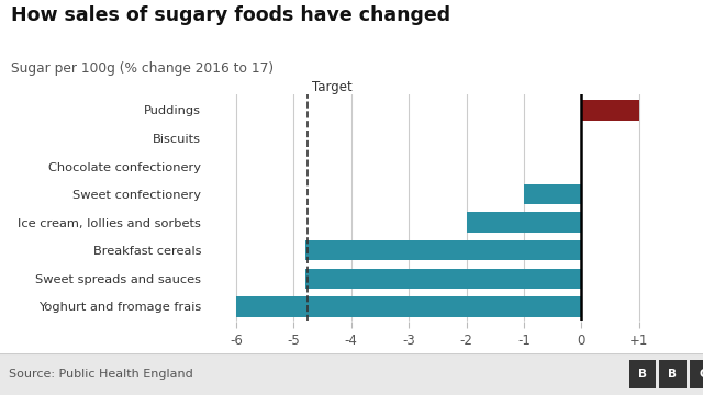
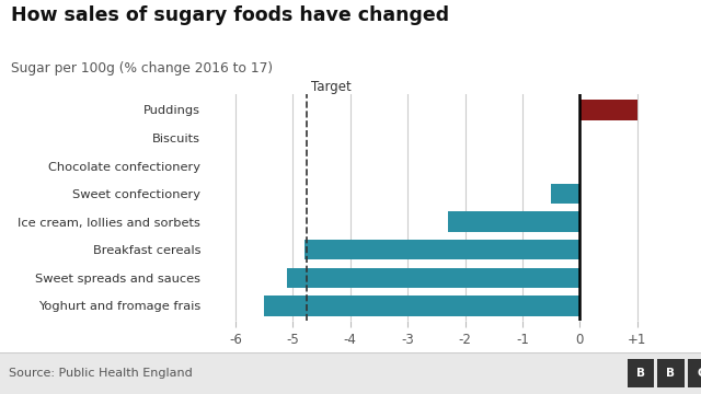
Sweet confectionery: -1.0 -> -0.5
Ice cream, lollies and sorbets: -2.0 -> -2.3
Sweet spreads and sauces: -4.8 -> -5.1
Yoghurt and fromage frais: -6.0 -> -5.5
